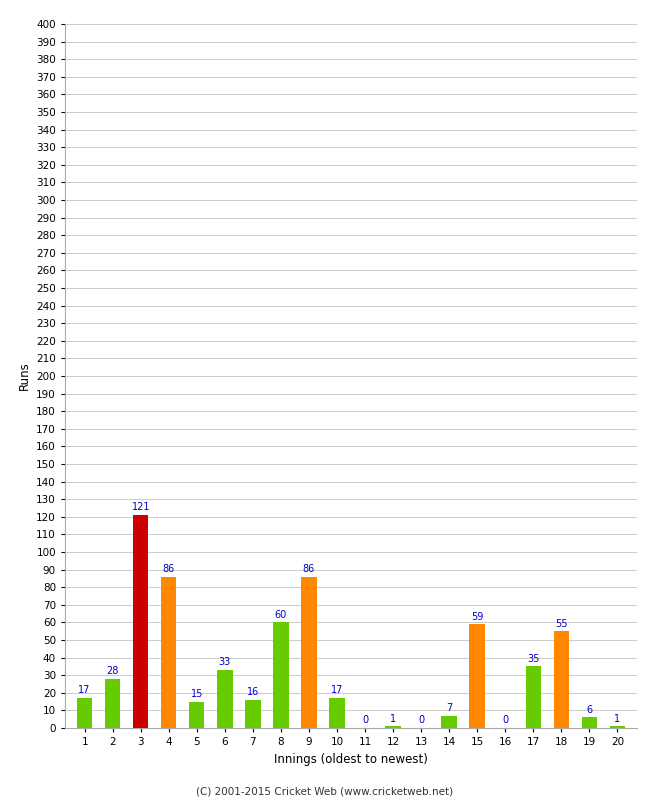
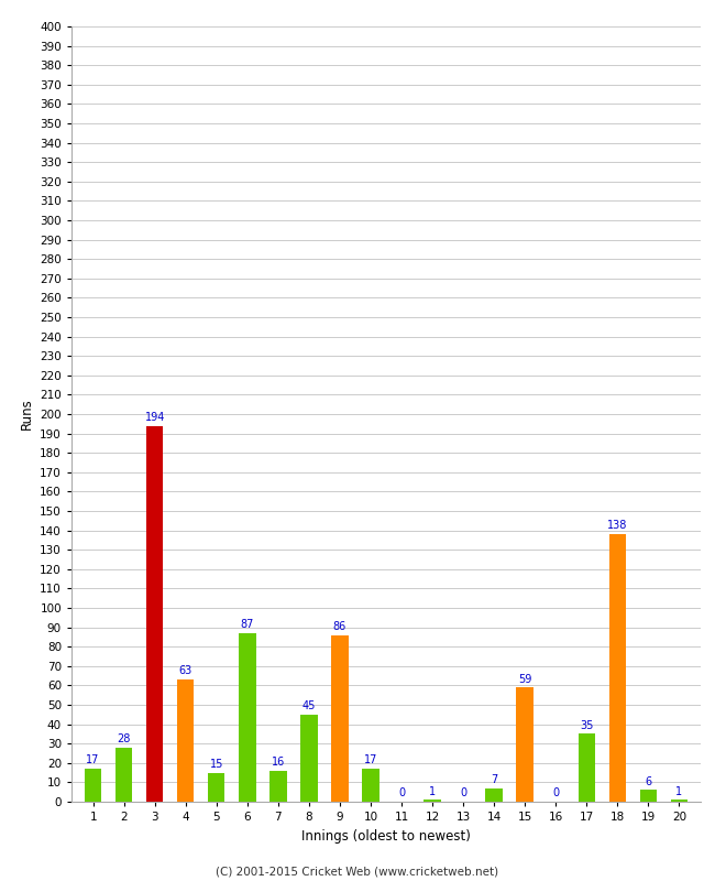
3: 121 -> 194
4: 86 -> 63
6: 33 -> 87
8: 60 -> 45
18: 55 -> 138
